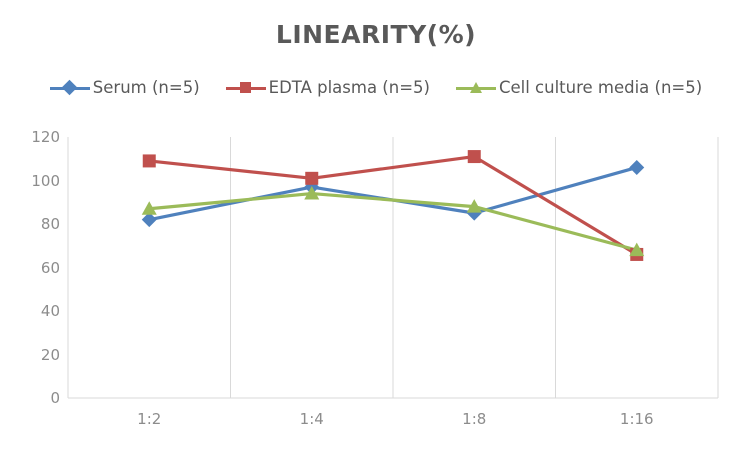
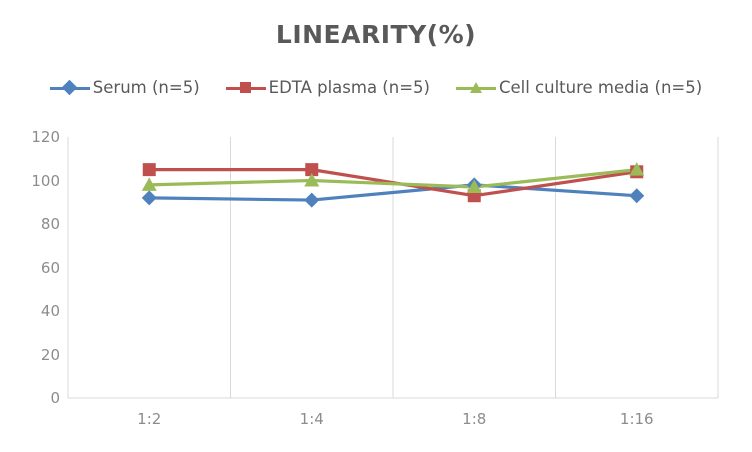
Serum (n=5)/1:2: 82 -> 92
EDTA plasma (n=5)/1:2: 109 -> 105
Cell culture media (n=5)/1:2: 87 -> 98
Serum (n=5)/1:4: 97 -> 91
EDTA plasma (n=5)/1:4: 101 -> 105
Cell culture media (n=5)/1:4: 94 -> 100
Serum (n=5)/1:8: 85 -> 98
EDTA plasma (n=5)/1:8: 111 -> 93
Cell culture media (n=5)/1:8: 88 -> 97
Serum (n=5)/1:16: 106 -> 93
EDTA plasma (n=5)/1:16: 66 -> 104
Cell culture media (n=5)/1:16: 68 -> 105
